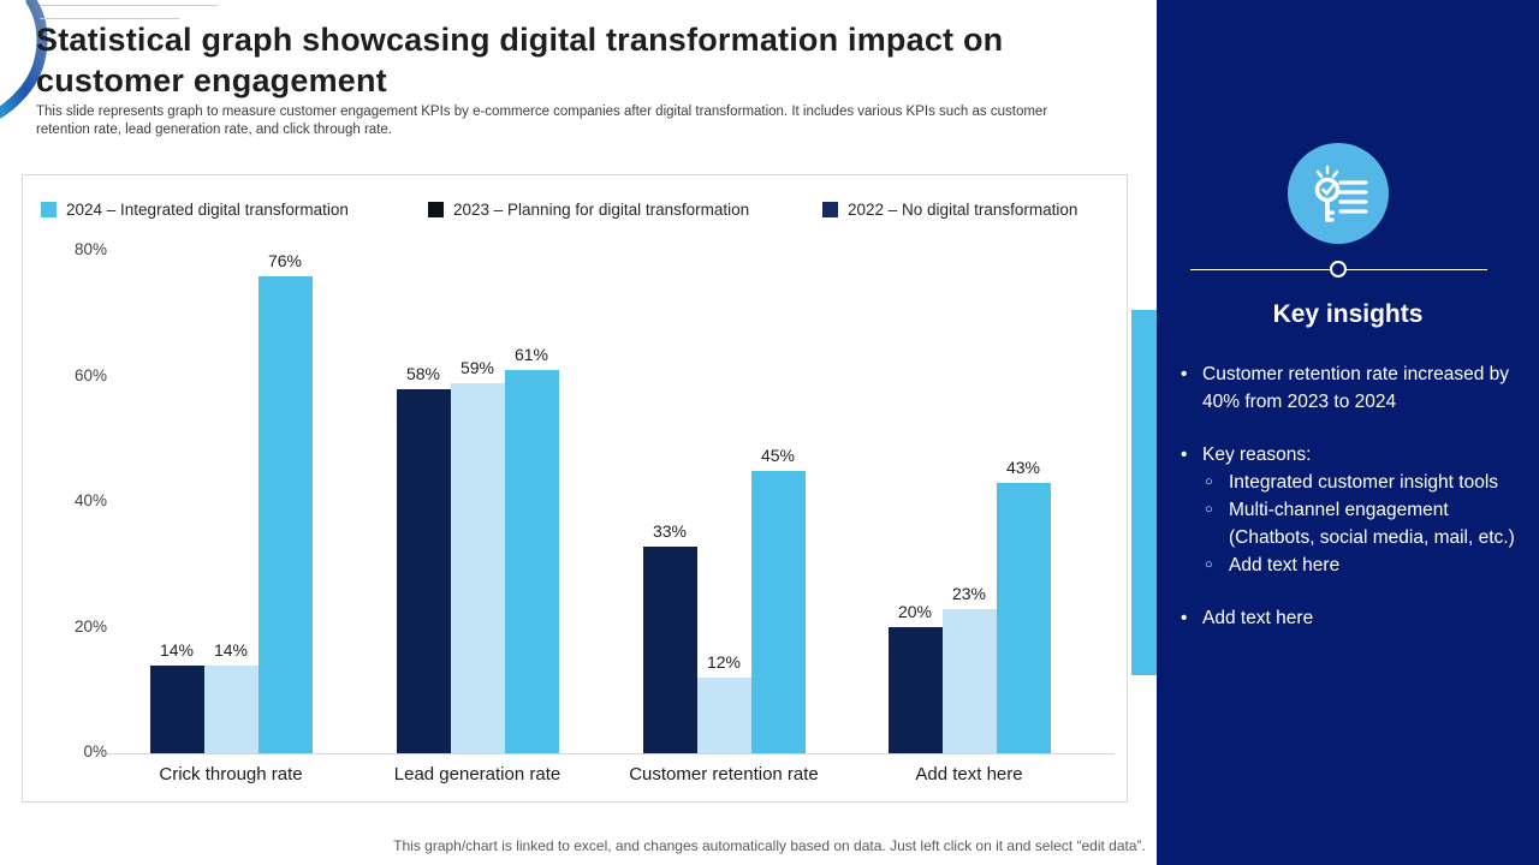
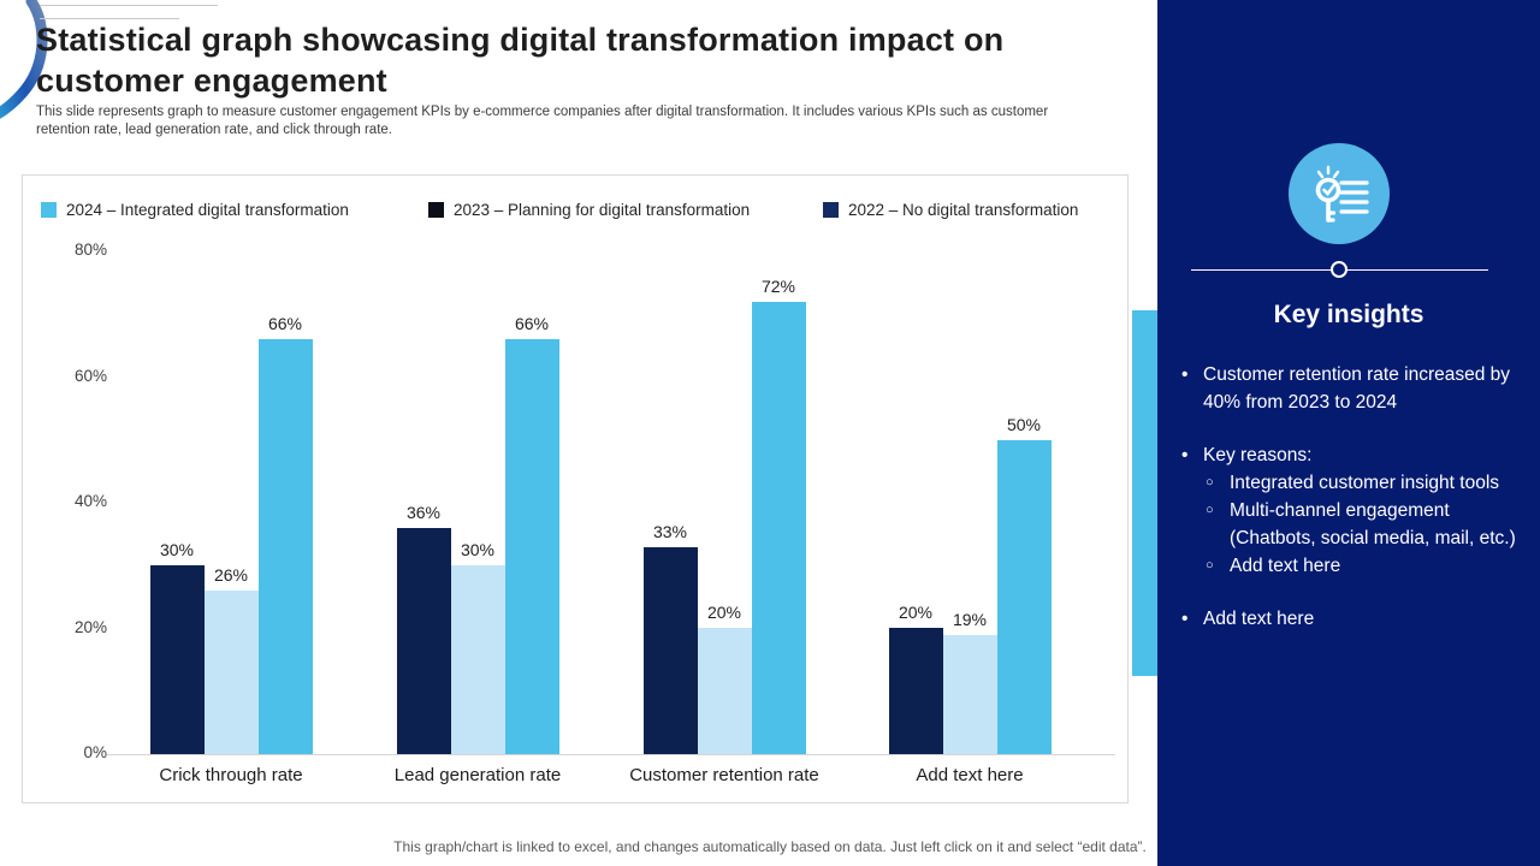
2022 – No digital transformation/Crick through rate: 14% -> 30%
2023 – Planning for digital transformation/Crick through rate: 14% -> 26%
2024 – Integrated digital transformation/Crick through rate: 76% -> 66%
2022 – No digital transformation/Lead generation rate: 58% -> 36%
2023 – Planning for digital transformation/Lead generation rate: 59% -> 30%
2024 – Integrated digital transformation/Lead generation rate: 61% -> 66%
2023 – Planning for digital transformation/Customer retention rate: 12% -> 20%
2024 – Integrated digital transformation/Customer retention rate: 45% -> 72%
2023 – Planning for digital transformation/Add text here: 23% -> 19%
2024 – Integrated digital transformation/Add text here: 43% -> 50%
